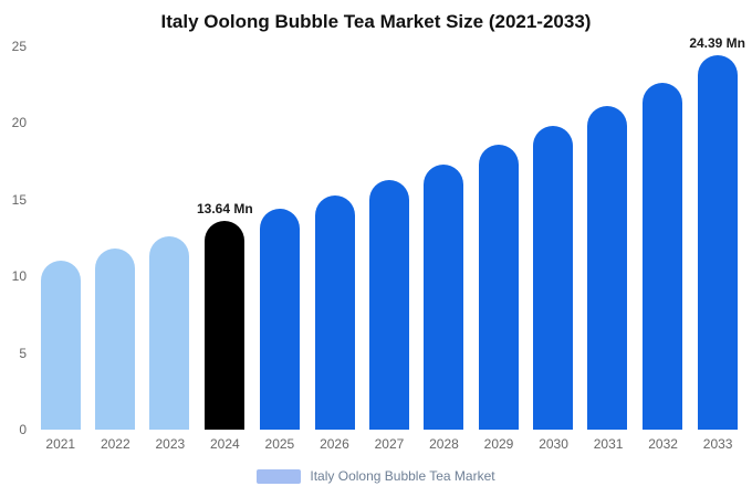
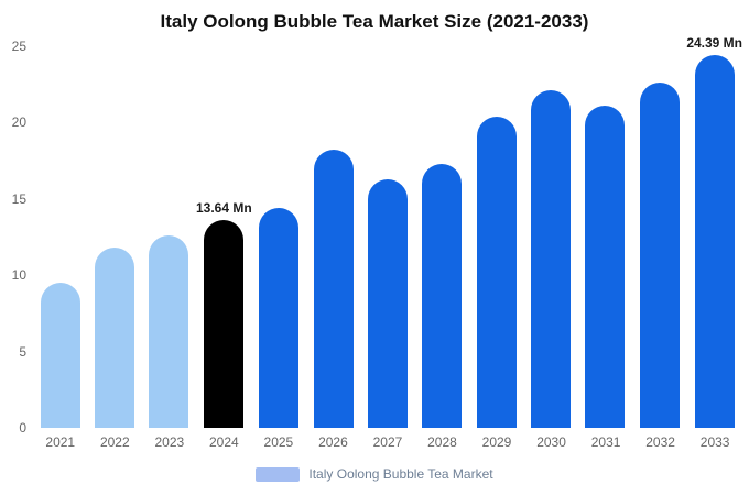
2021: 11.0 -> 9.5
2026: 15.3 -> 18.2
2029: 18.6 -> 20.4
2030: 19.8 -> 22.1
